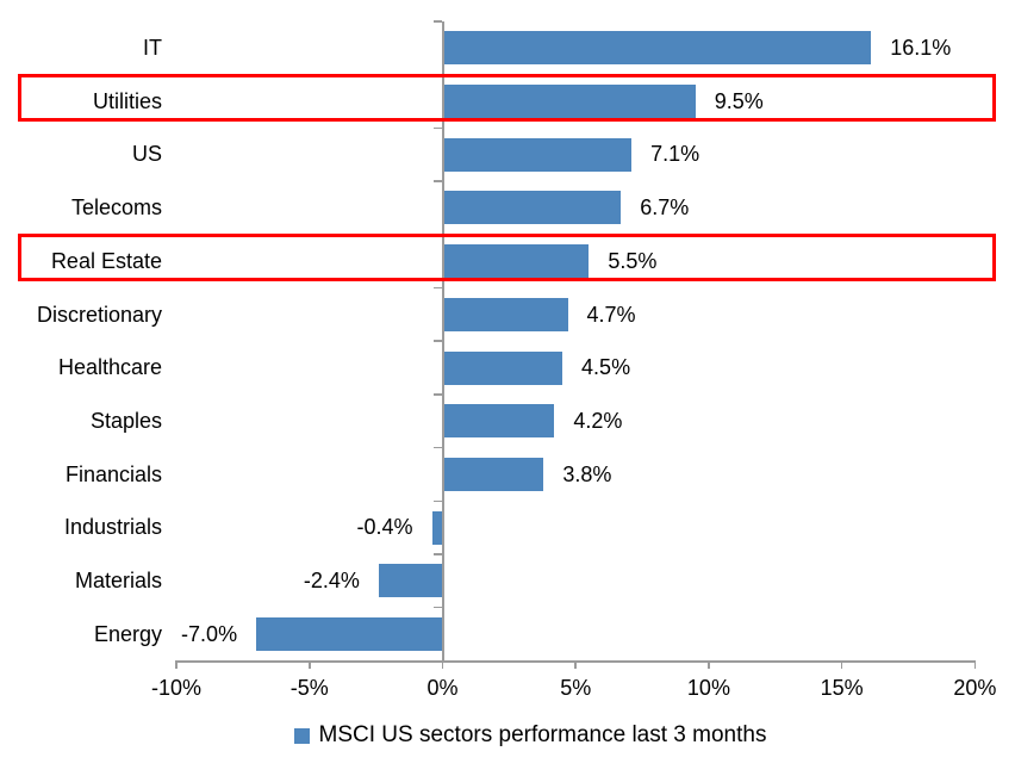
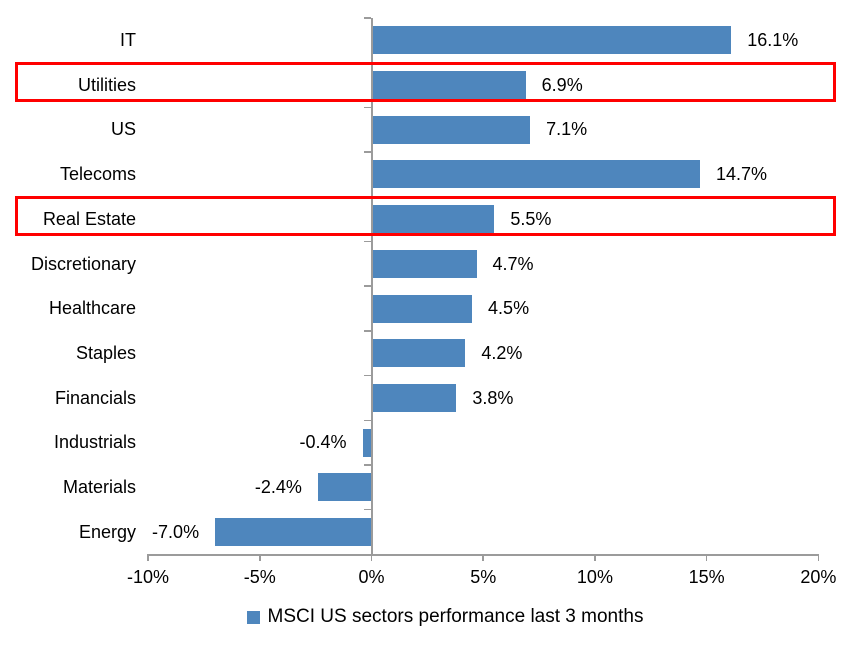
Utilities: 9.5% -> 6.9%
Telecoms: 6.7% -> 14.7%
